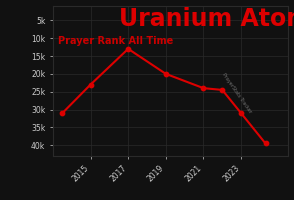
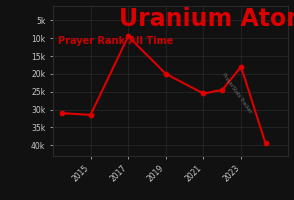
2015: 23.0k -> 31.5k
2017: 13.0k -> 9.5k
2021: 24.0k -> 25.5k
2023: 31.0k -> 18.0k
